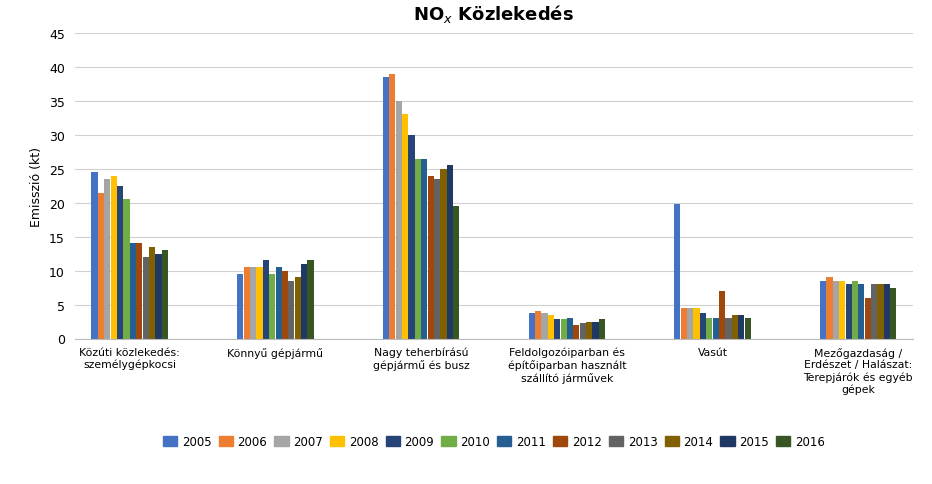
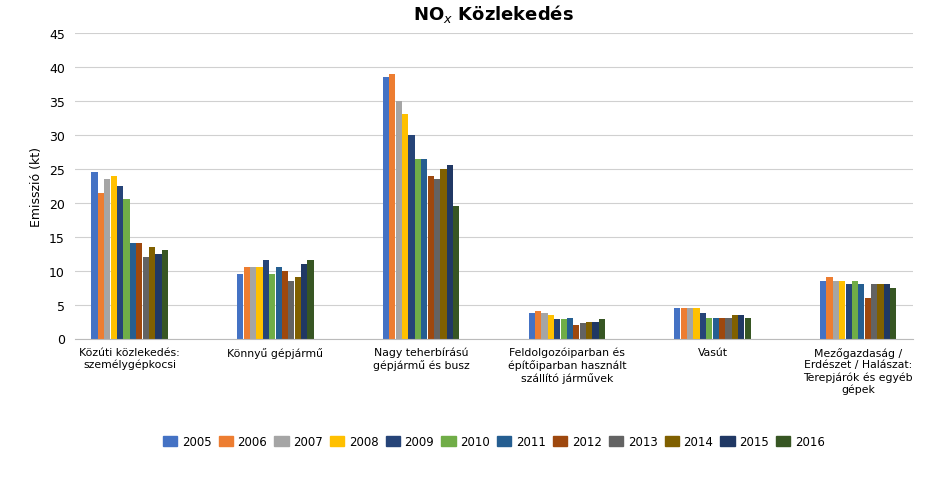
2005/Vasút: 19.8 -> 4.5
2012/Vasút: 7 -> 3
